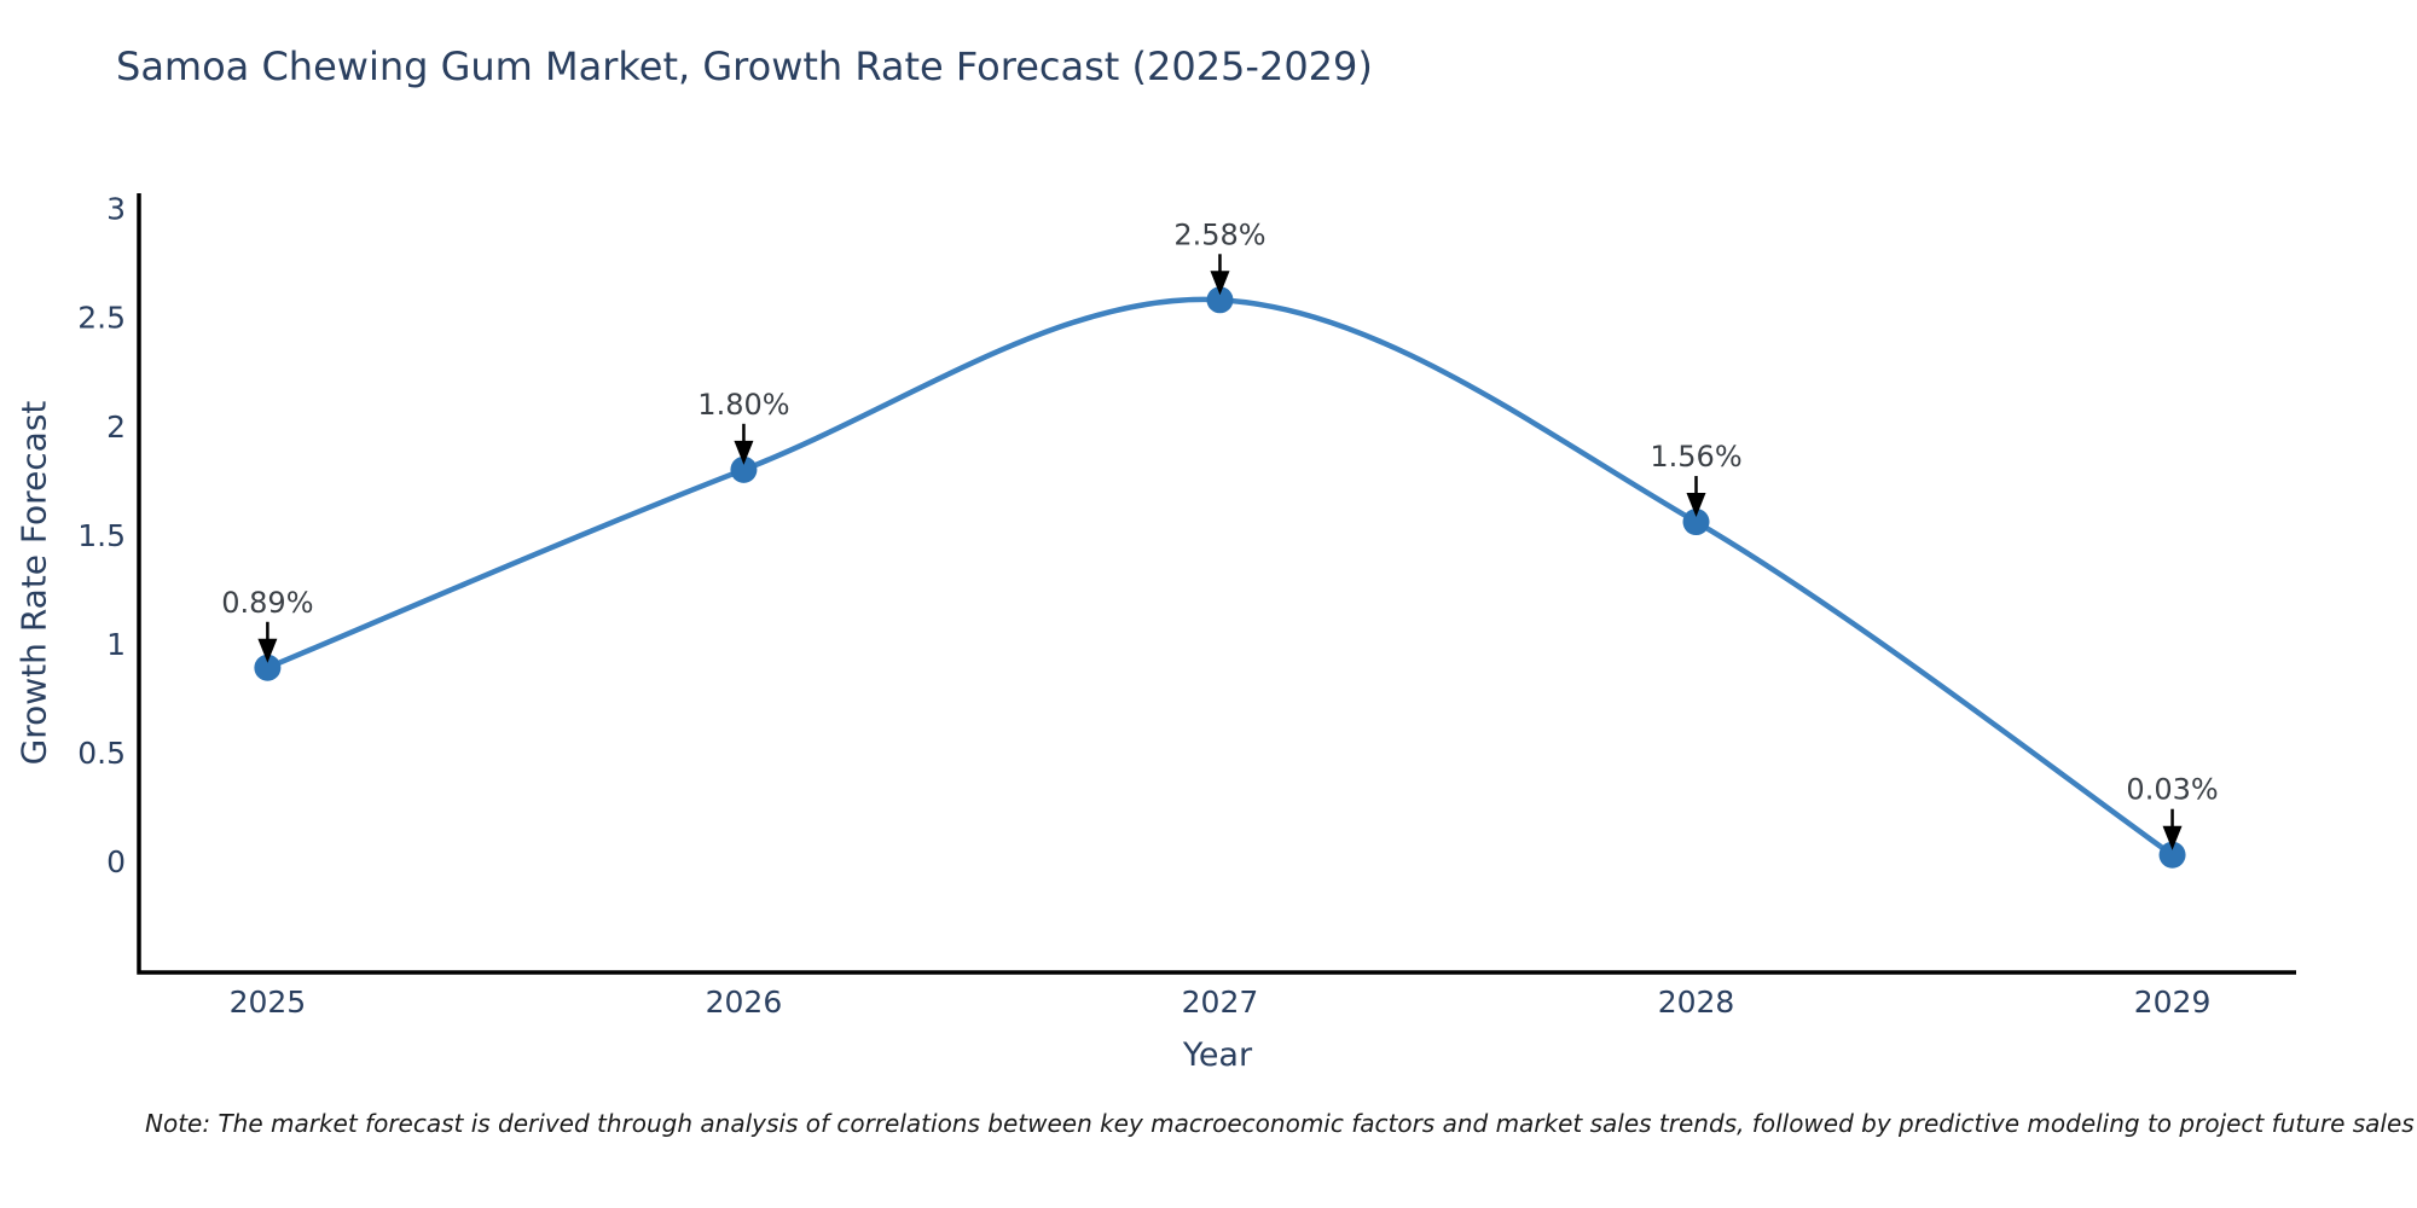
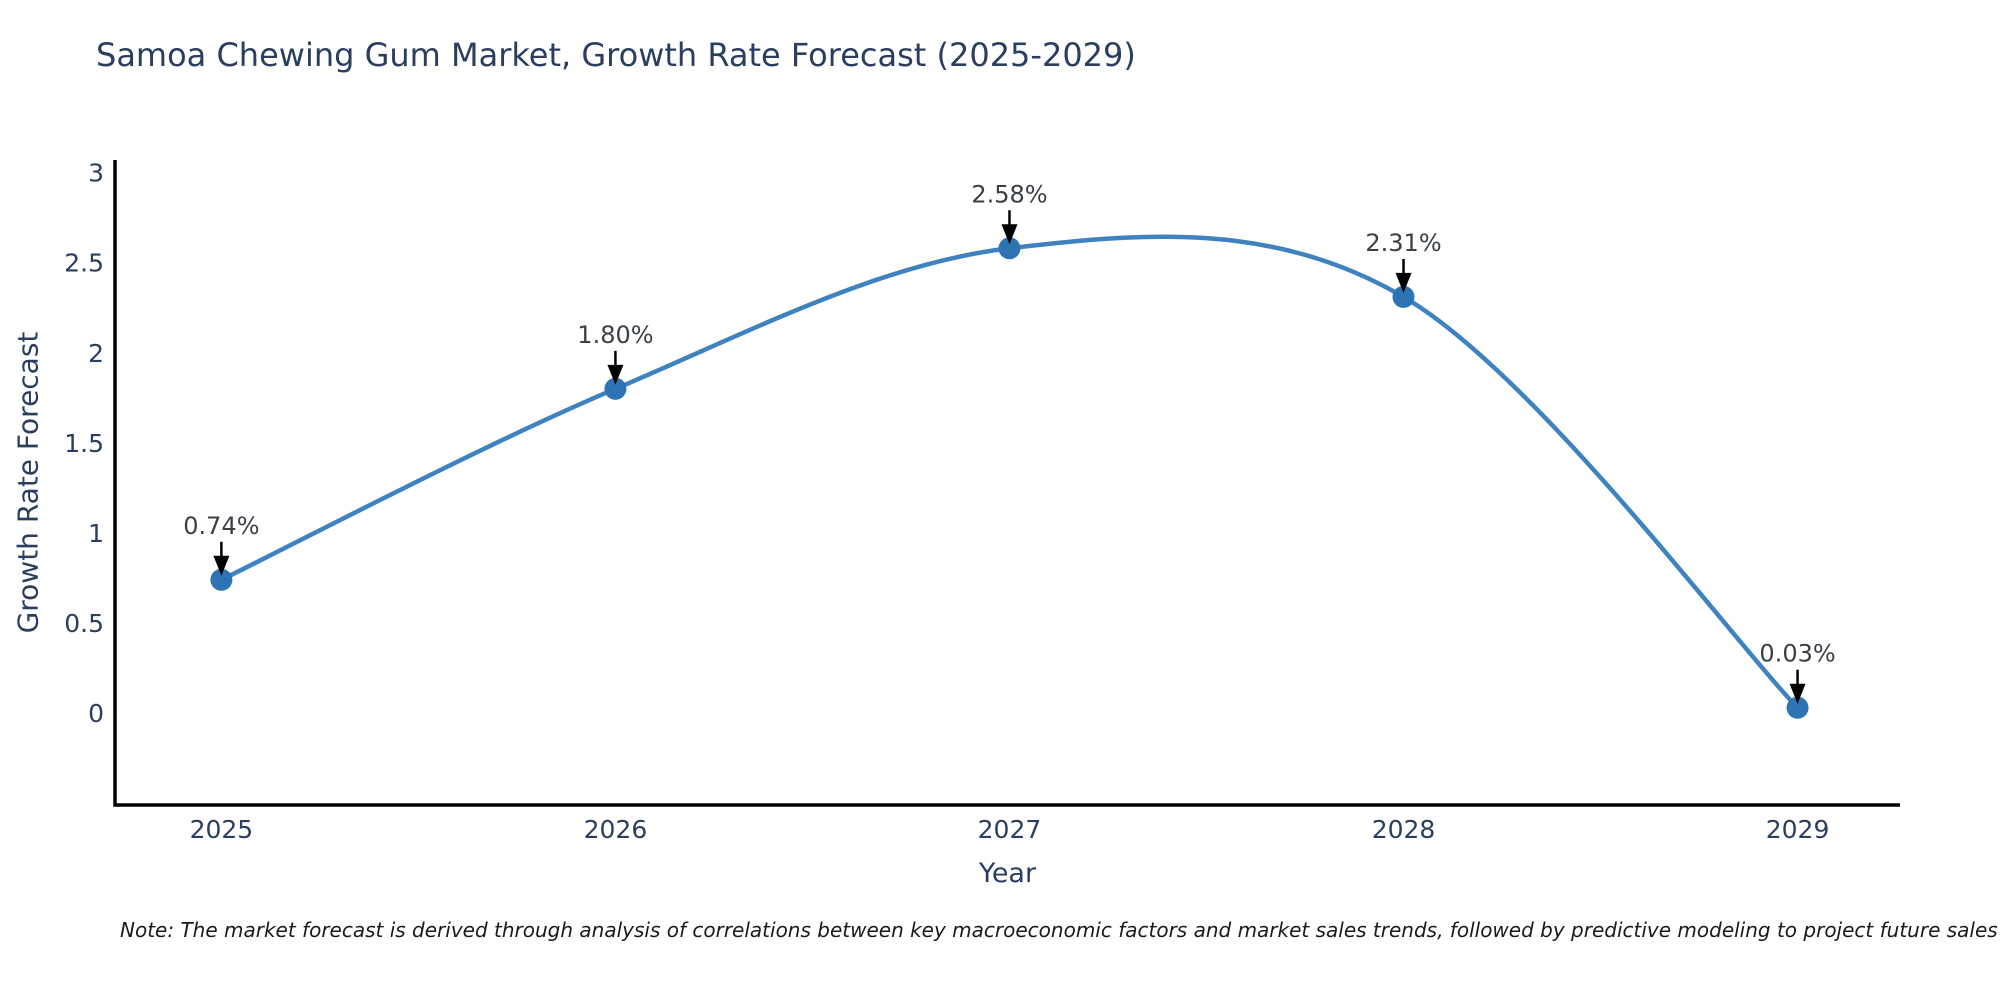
2025: 0.89% -> 0.74%
2028: 1.56% -> 2.31%
